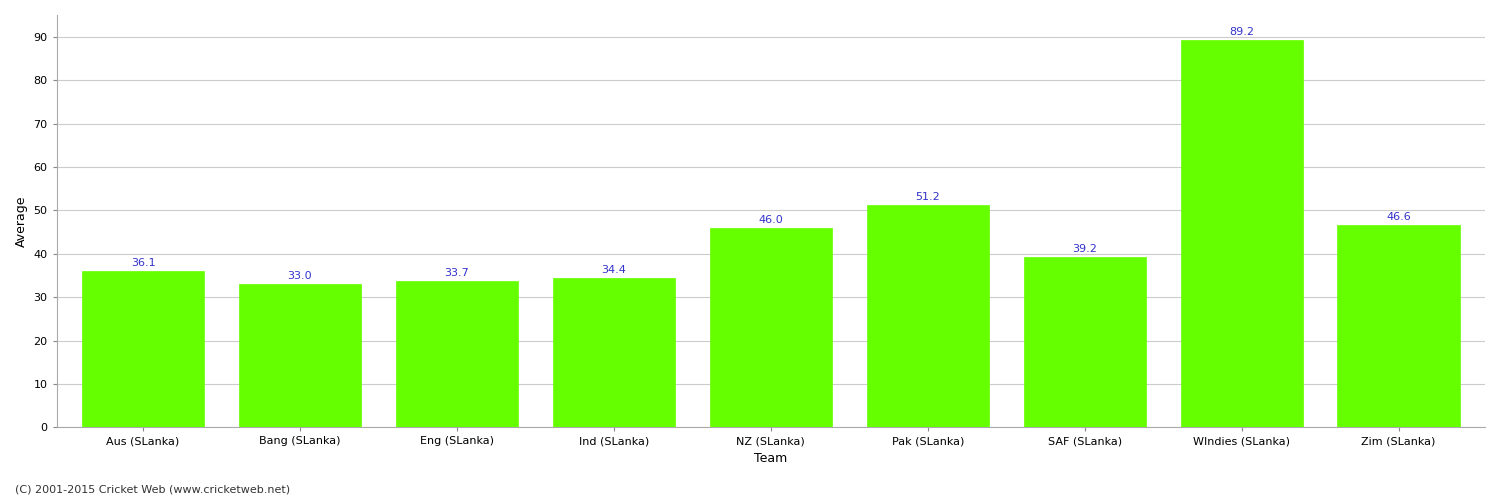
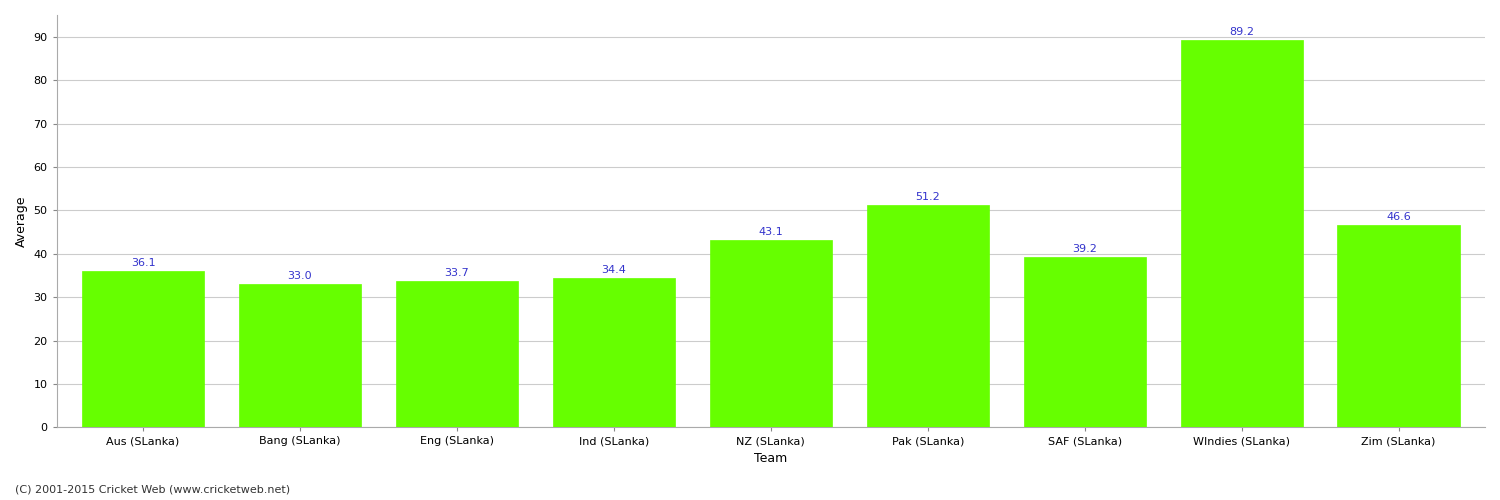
NZ (SLanka): 46.0 -> 43.1
